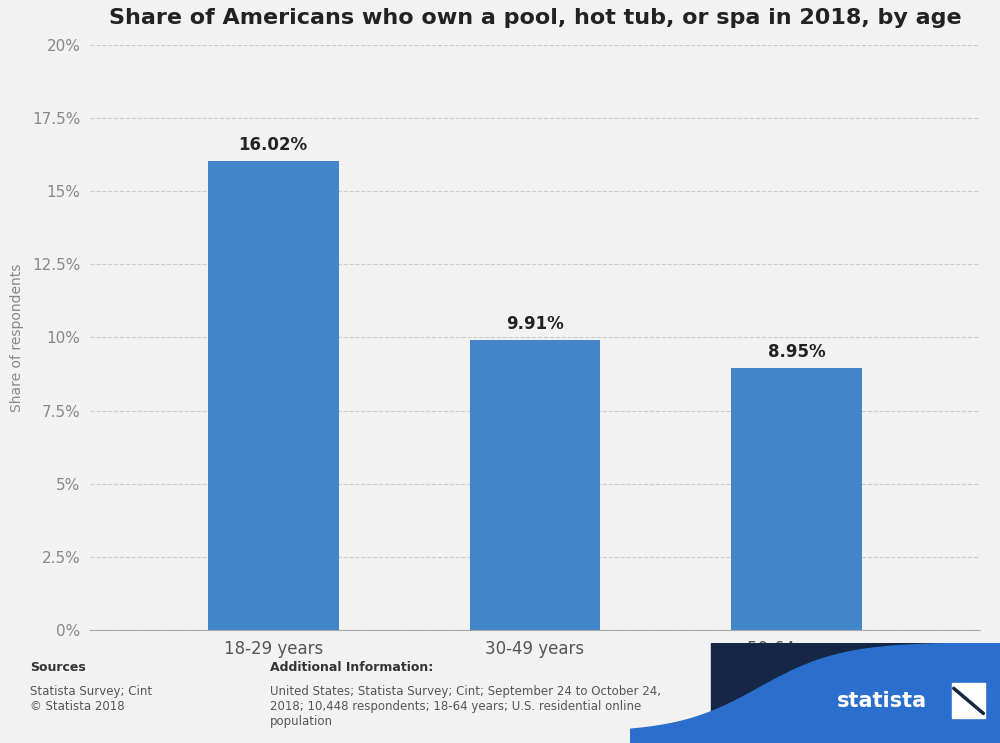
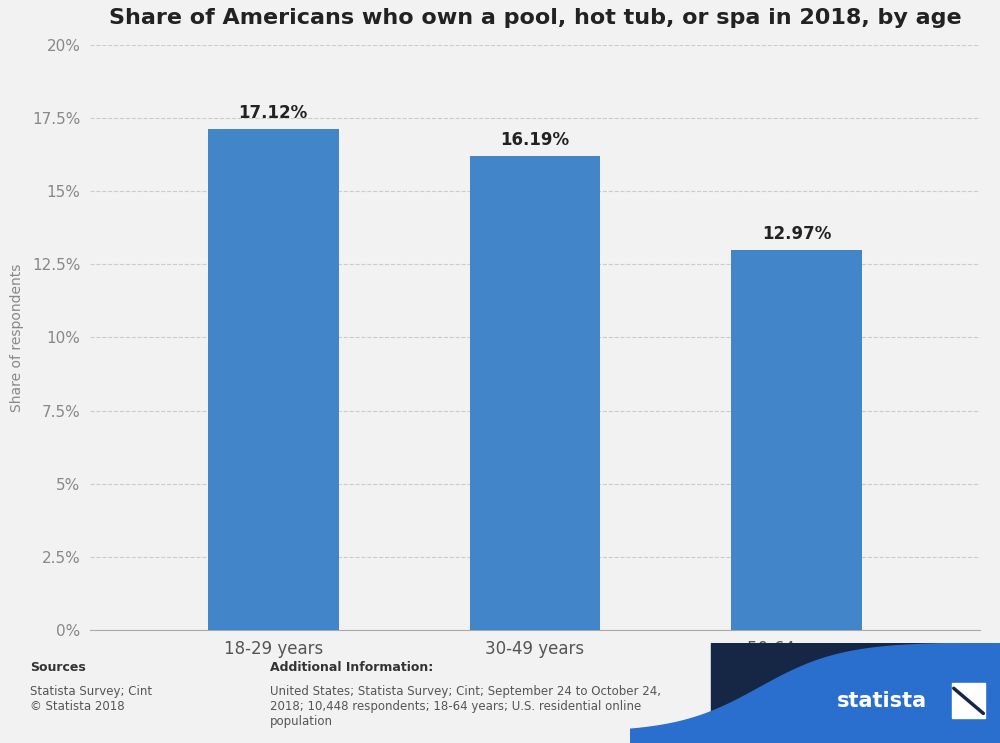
18-29 years: 16.02% -> 17.12%
30-49 years: 9.91% -> 16.19%
50-64 years: 8.95% -> 12.97%
